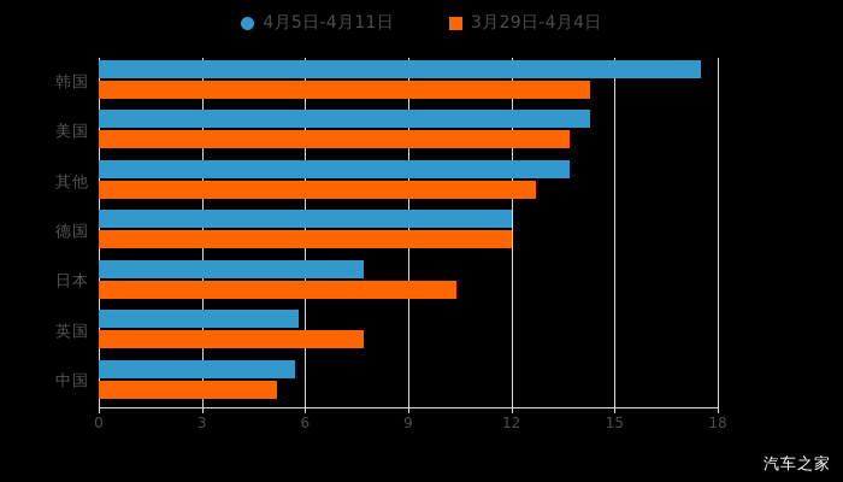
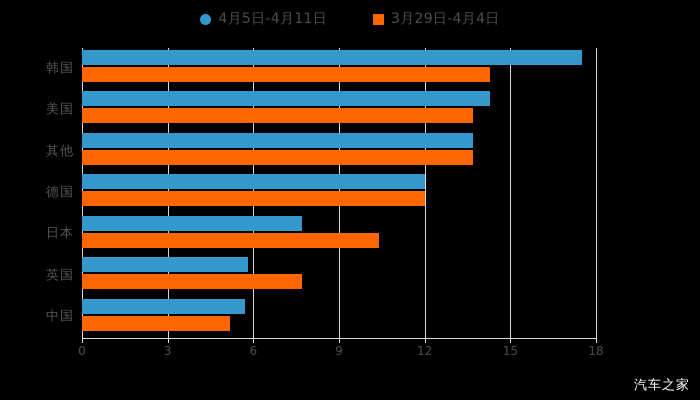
3月29日-4月4日/其他: 12.7 -> 13.7
